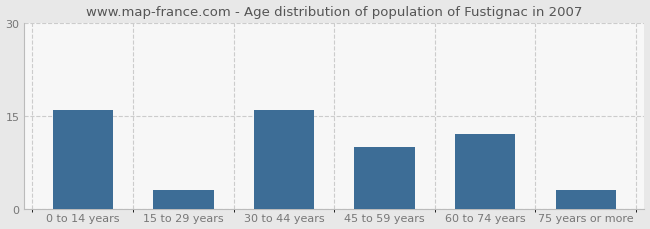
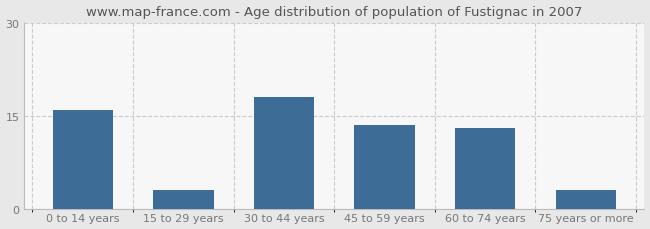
30 to 44 years: 16.0 -> 18.0
45 to 59 years: 10.0 -> 13.5
60 to 74 years: 12.0 -> 13.0
